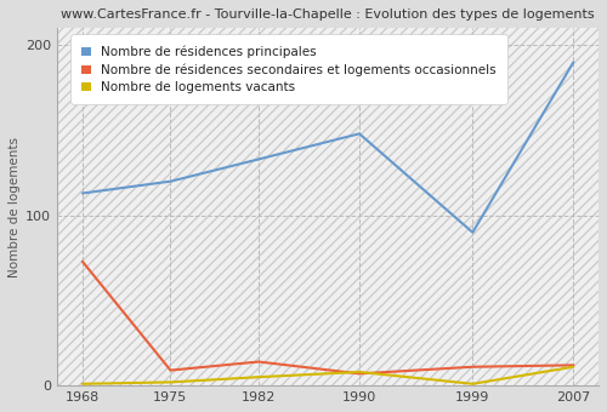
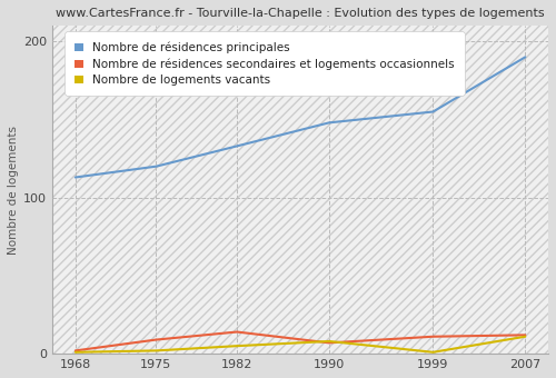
Nombre de résidences secondaires et logements occasionnels/1968: 73 -> 2
Nombre de résidences principales/1999: 90 -> 155
